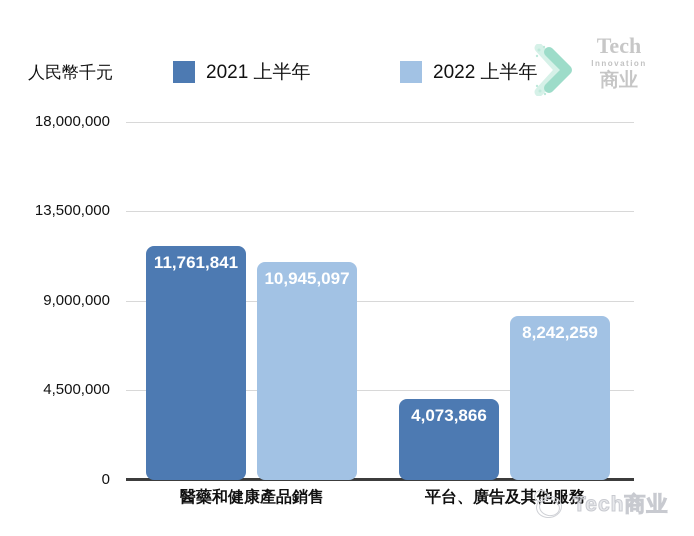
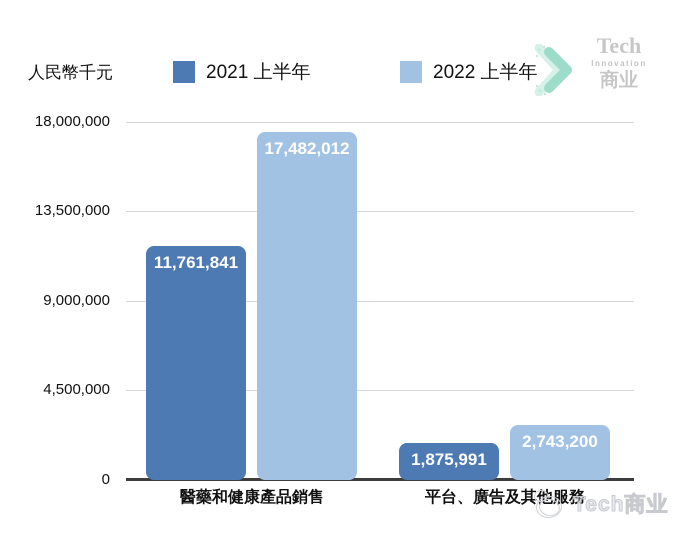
2022 上半年/醫藥和健康產品銷售: 10,945,097 -> 17,482,012
2021 上半年/平台、廣告及其他服務: 4,073,866 -> 1,875,991
2022 上半年/平台、廣告及其他服務: 8,242,259 -> 2,743,200
